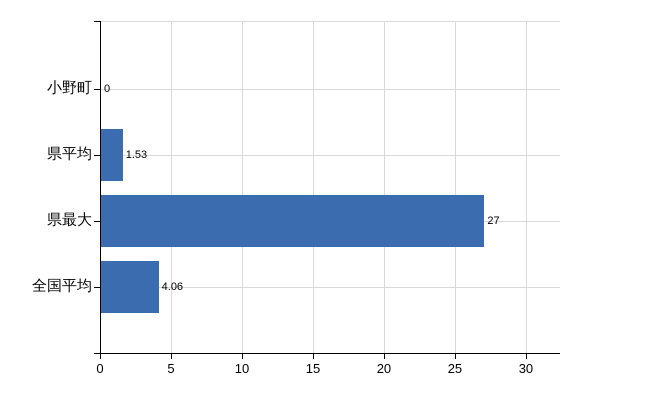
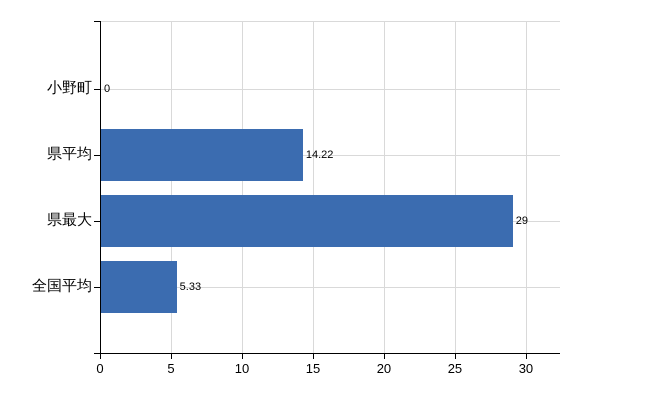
県平均: 1.53 -> 14.22
県最大: 27 -> 29
全国平均: 4.06 -> 5.33
